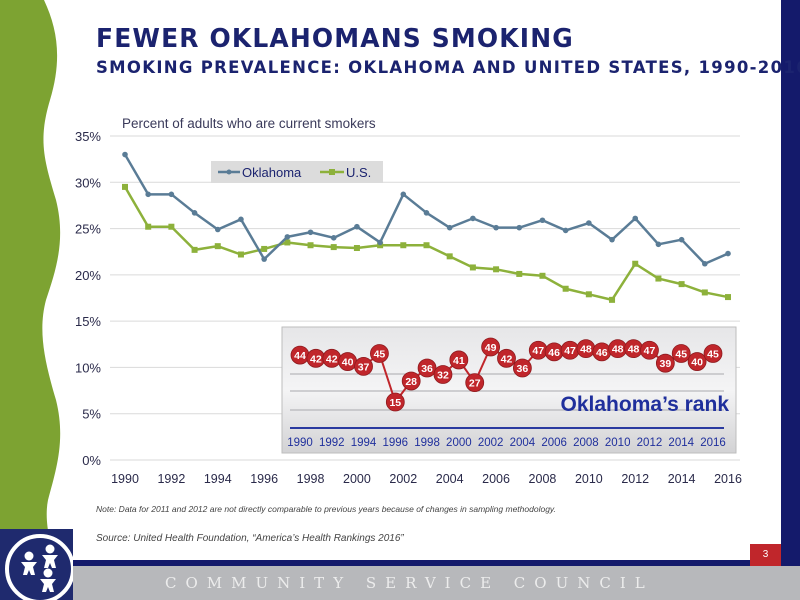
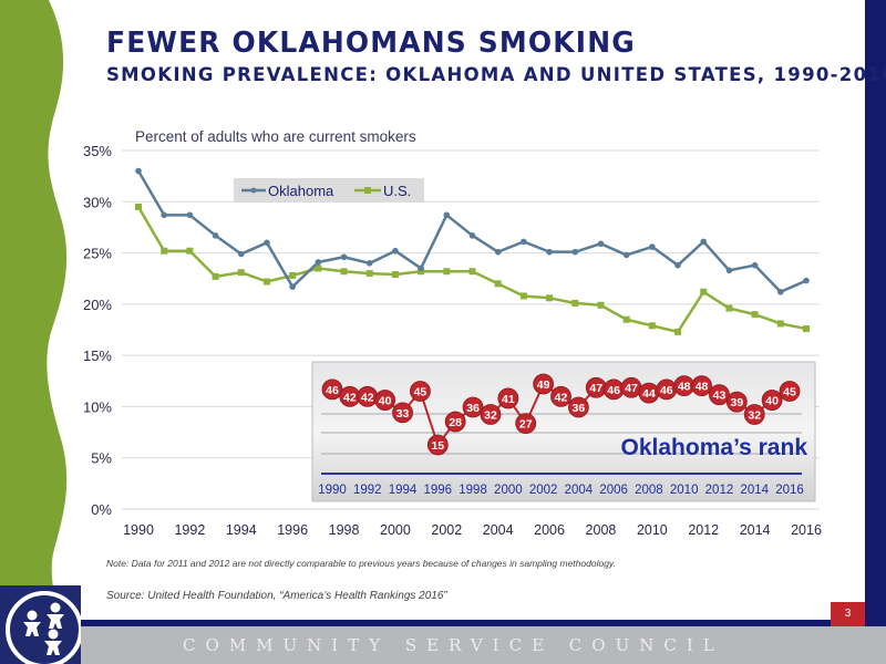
Oklahoma’s rank/1990: 44 -> 46
Oklahoma’s rank/1994: 37 -> 33
Oklahoma’s rank/2008: 48 -> 44
Oklahoma’s rank/2012: 47 -> 43
Oklahoma’s rank/2014: 45 -> 32
